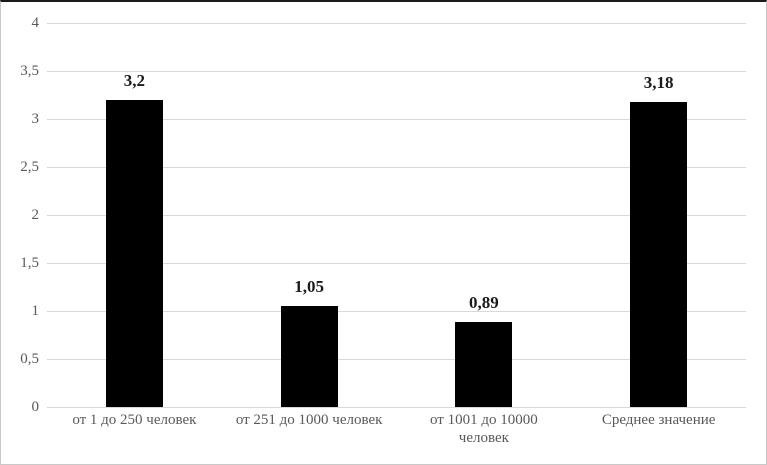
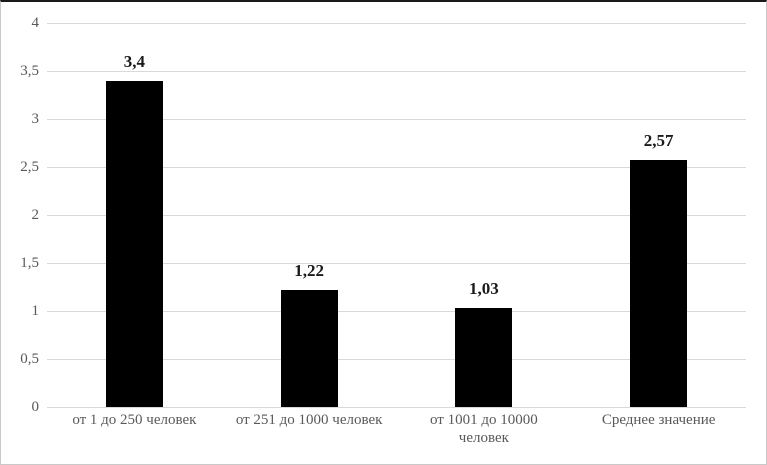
от 1 до 250 человек: 3,2 -> 3,4
от 251 до 1000 человек: 1,05 -> 1,22
от 1001 до 10000 человек: 0,89 -> 1,03
Среднее значение: 3,18 -> 2,57
